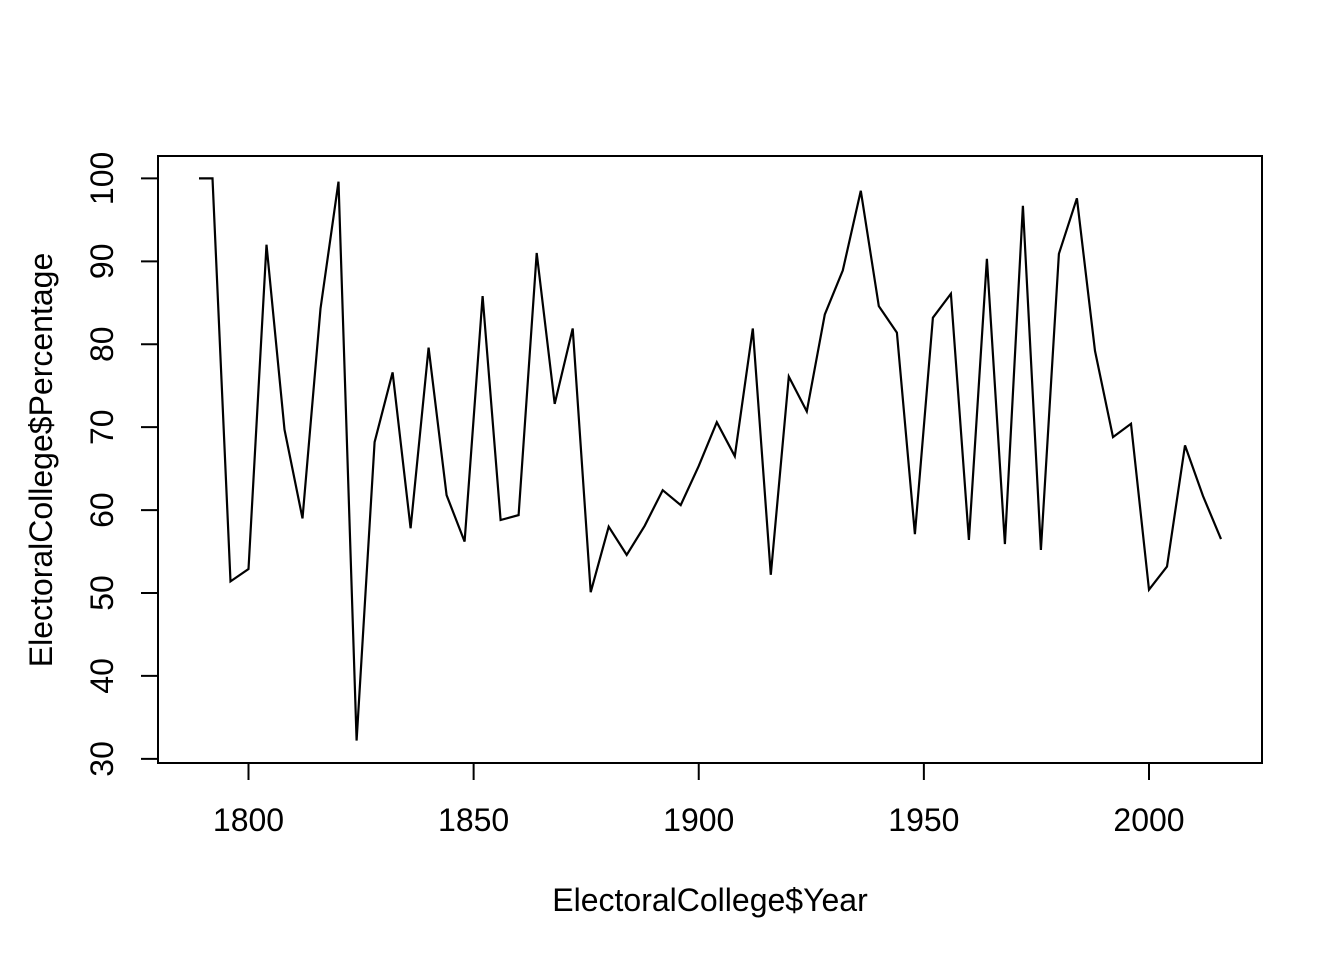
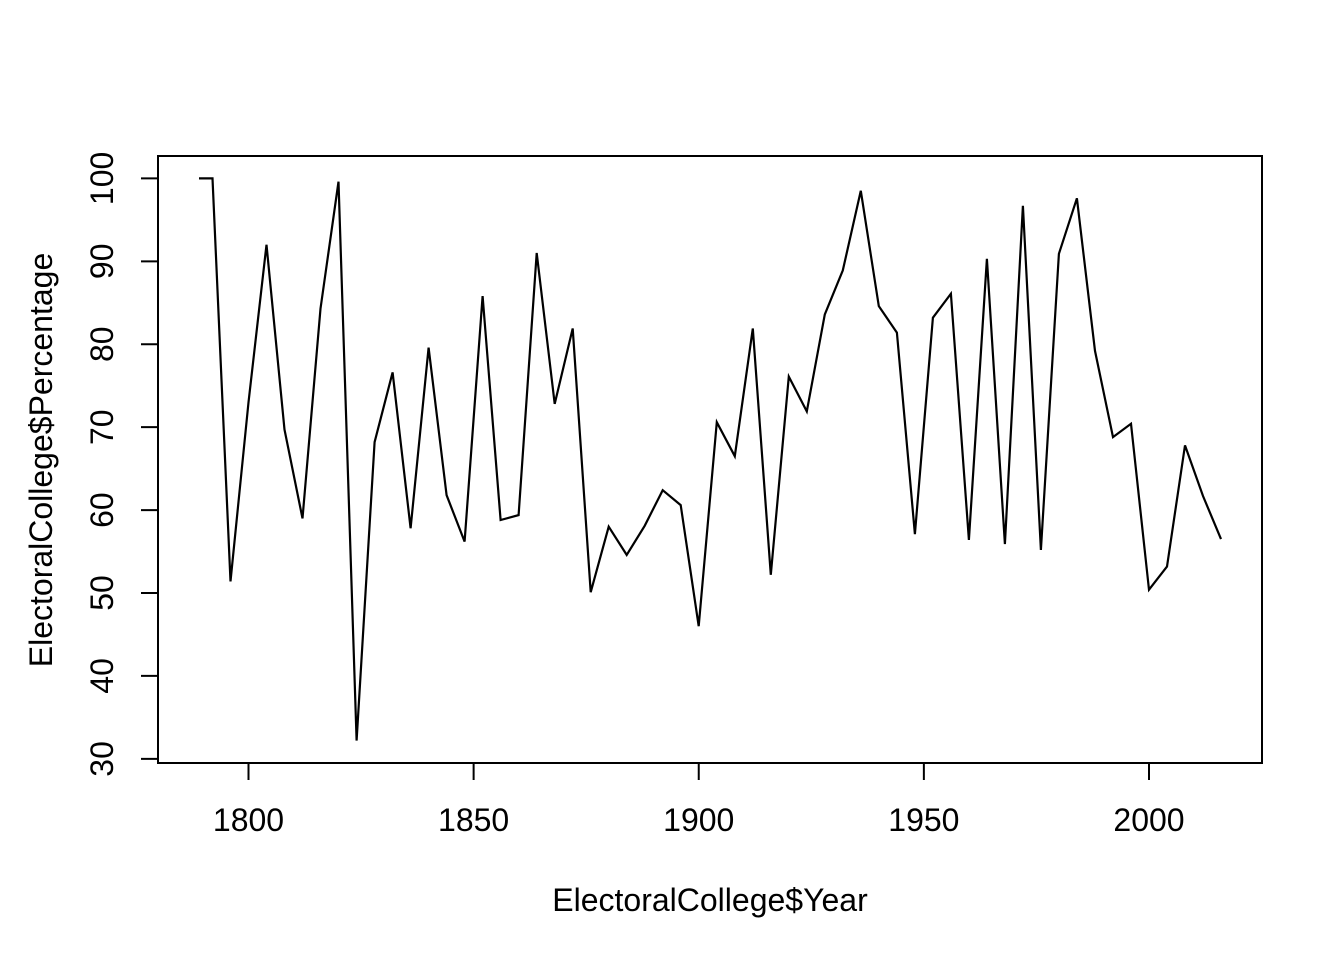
1800: 53 -> 73
1900: 65 -> 46
